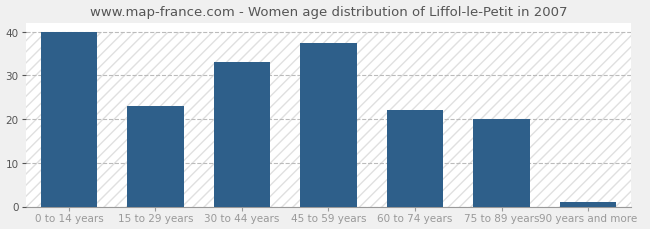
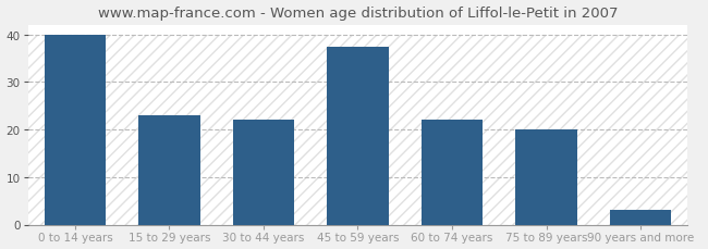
30 to 44 years: 33.0 -> 22.0
90 years and more: 1.0 -> 3.0
